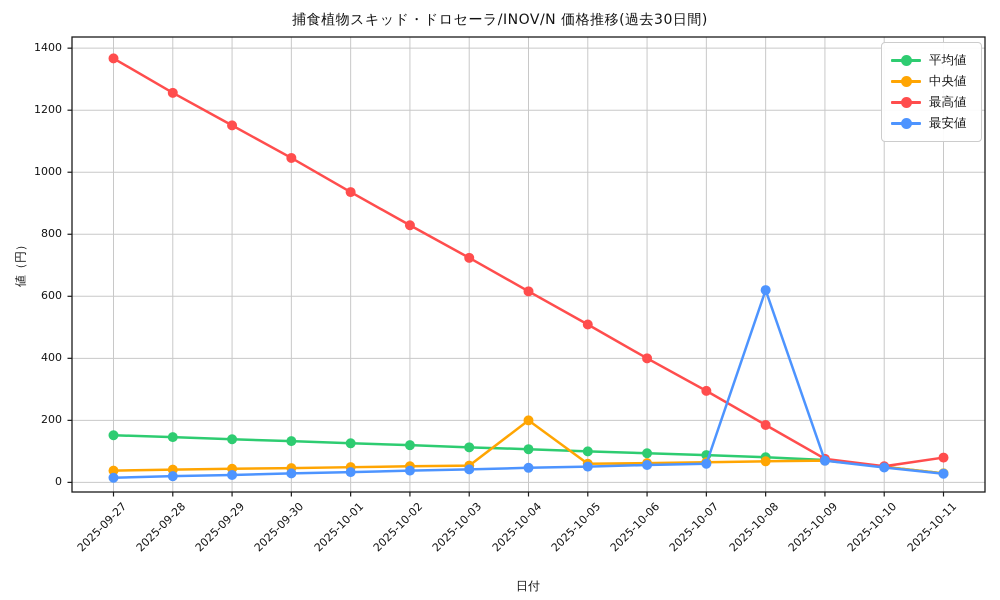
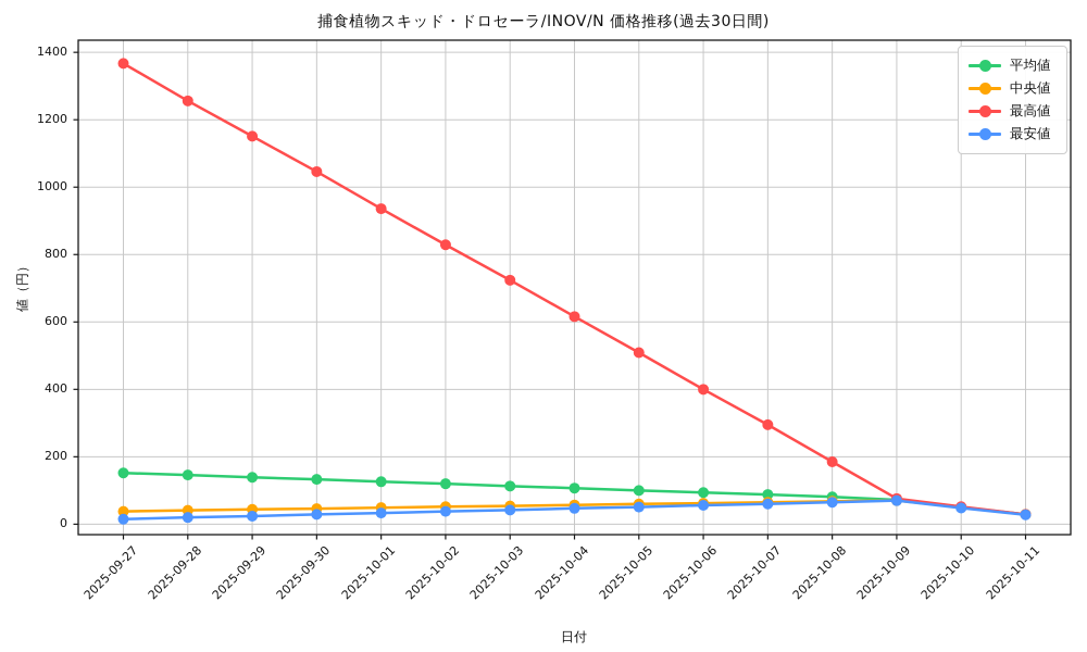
中央値/2025-10-04: 200 -> 60
最安値/2025-10-08: 620 -> 60
最高値/2025-10-11: 80 -> 30
